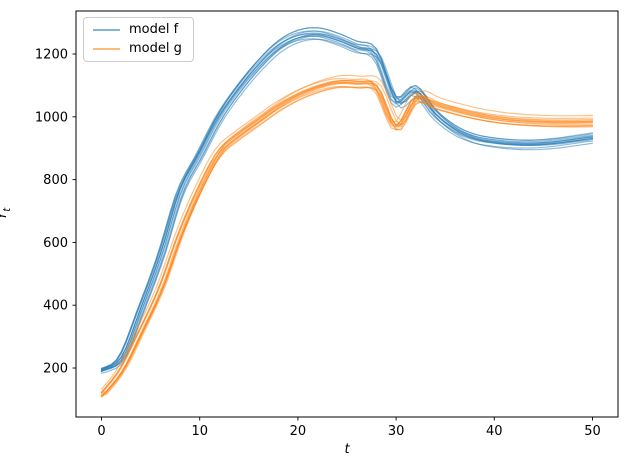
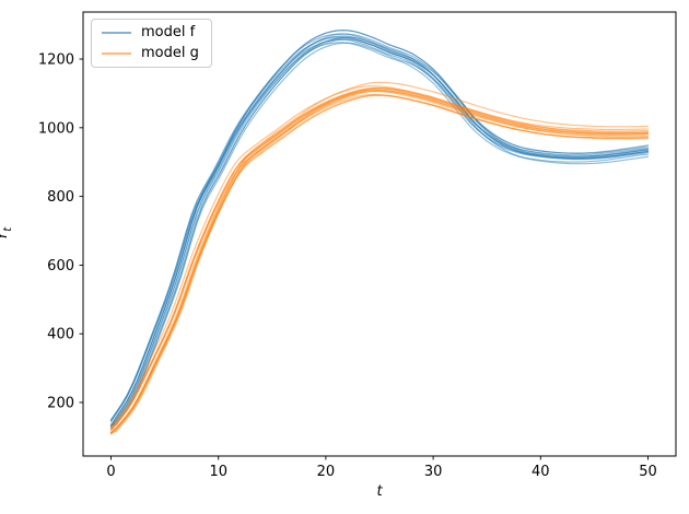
model f/0: 190 -> 130
model f/30: 1050 -> 1160
model g/30: 970 -> 1080
